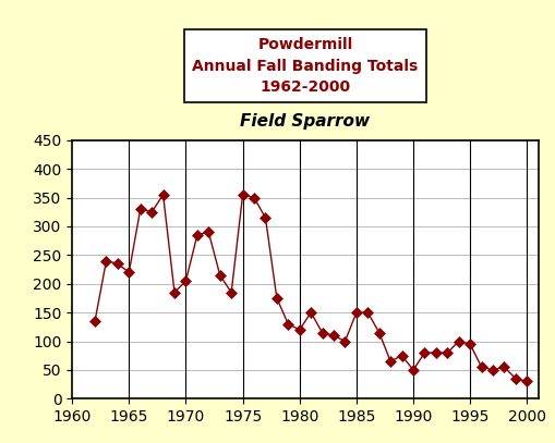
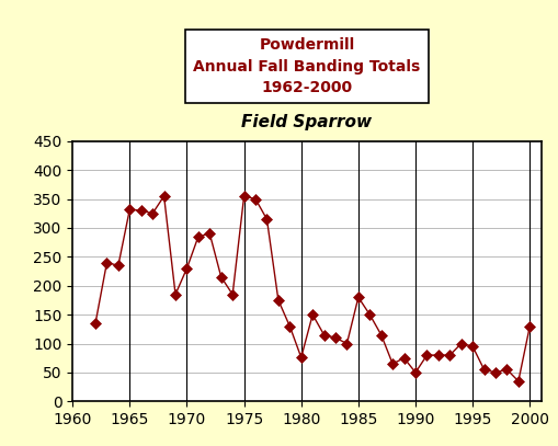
1965: 220 -> 332
1970: 205 -> 230
1980: 120 -> 76
1985: 150 -> 180
2000: 30 -> 130
